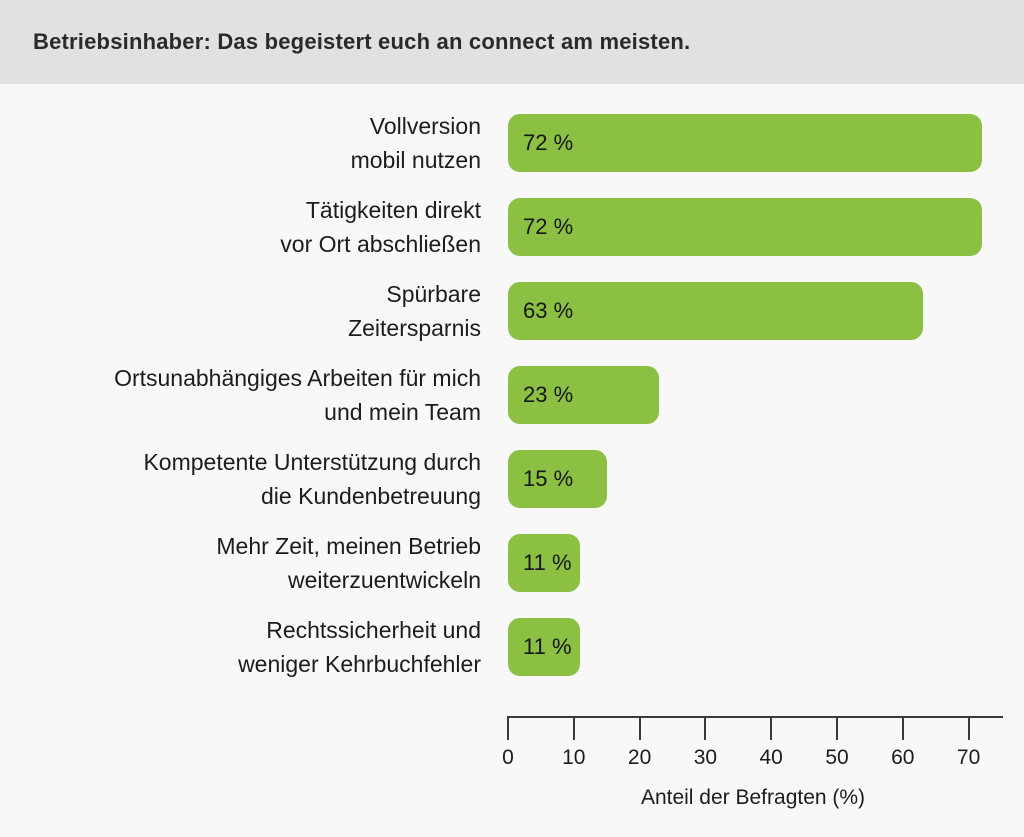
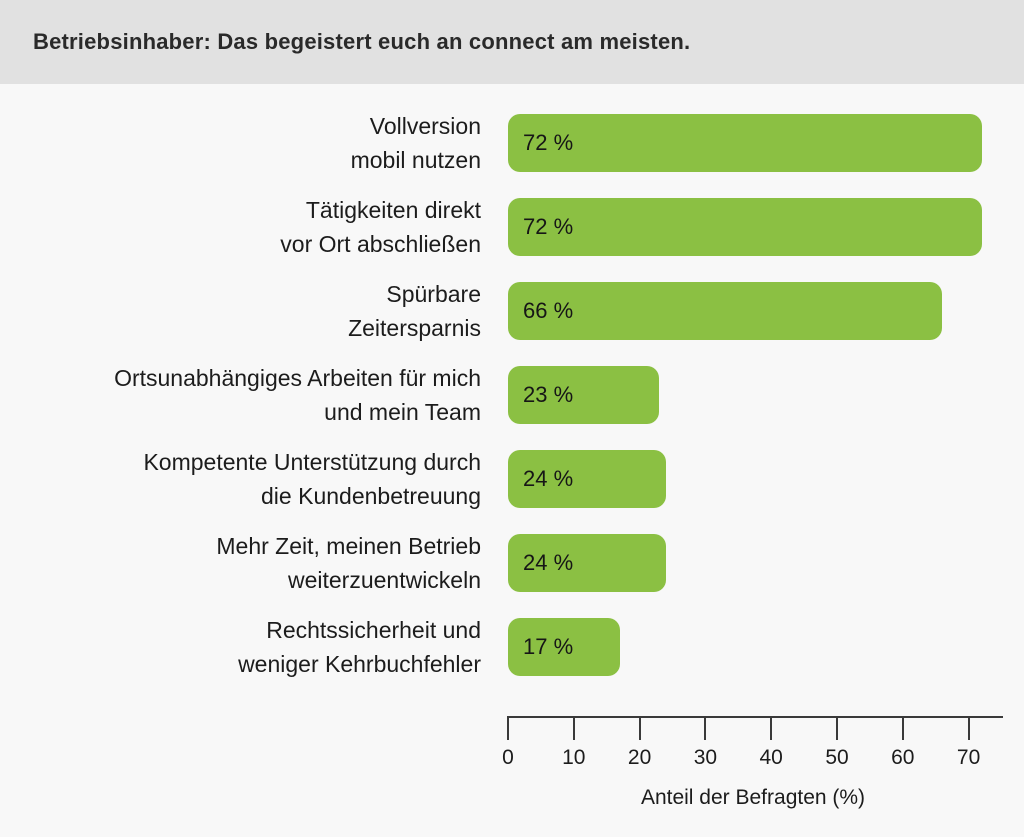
Spürbare Zeitersparnis: 63 -> 66
Kompetente Unterstützung durch die Kundenbetreuung: 15 -> 24
Mehr Zeit, meinen Betrieb weiterzuentwickeln: 11 -> 24
Rechtssicherheit und weniger Kehrbuchfehler: 11 -> 17
